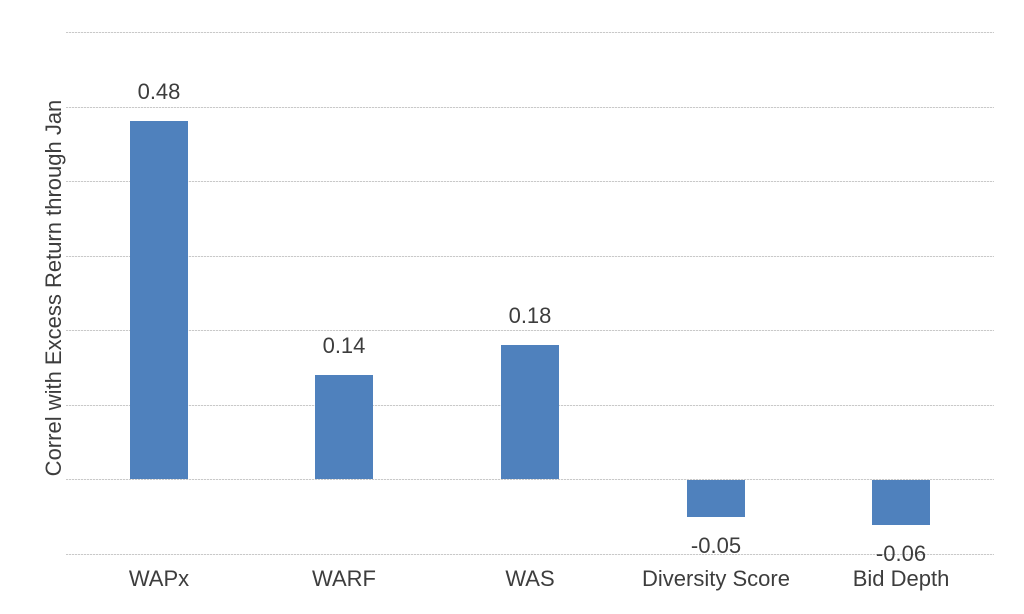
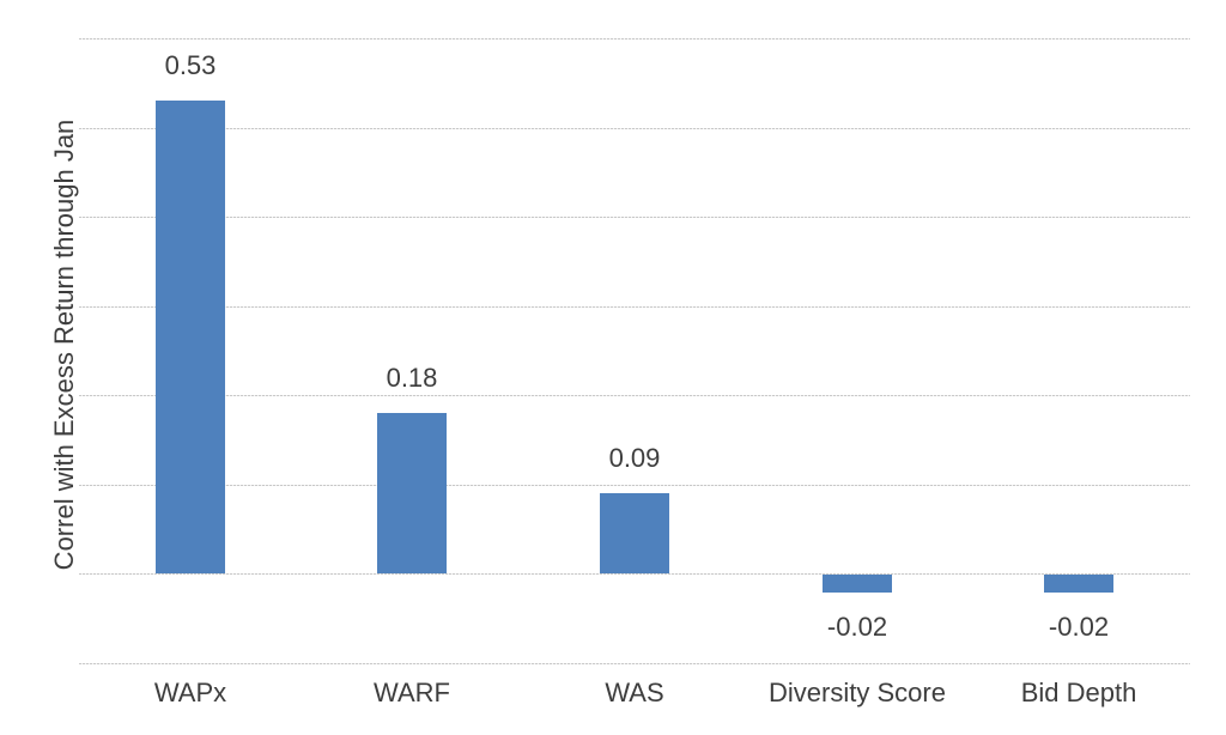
WAPx: 0.48 -> 0.53
WARF: 0.14 -> 0.18
WAS: 0.18 -> 0.09
Diversity Score: -0.05 -> -0.02
Bid Depth: -0.06 -> -0.02
